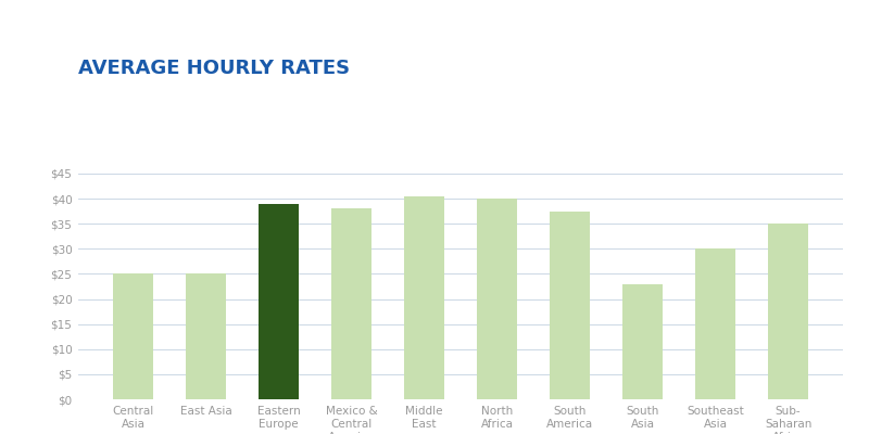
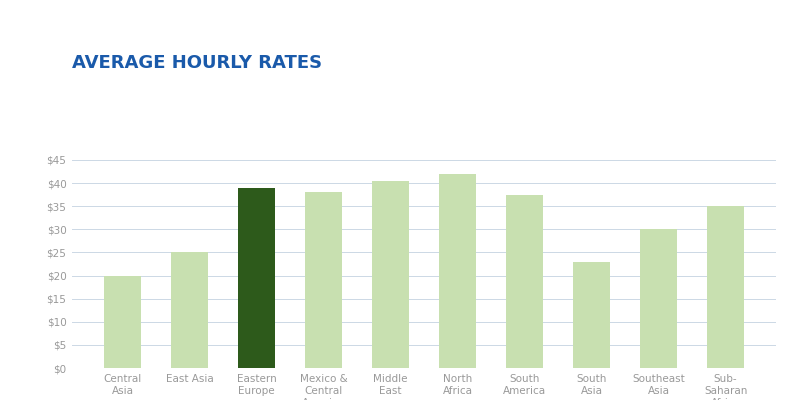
Central Asia: $25.0 -> $20.0
North Africa: $40.0 -> $42.0
